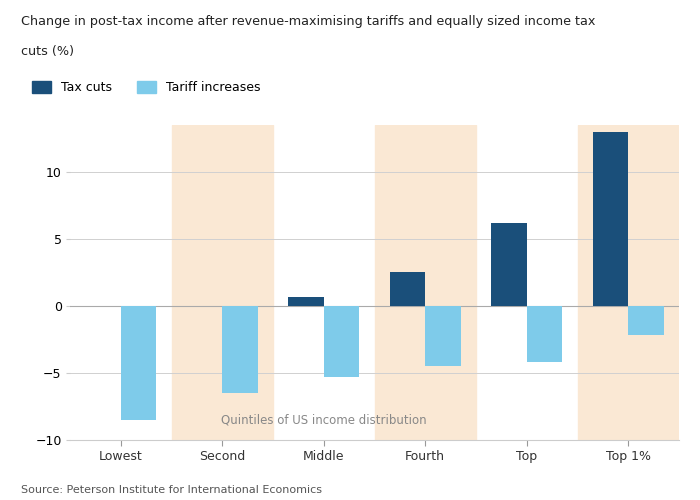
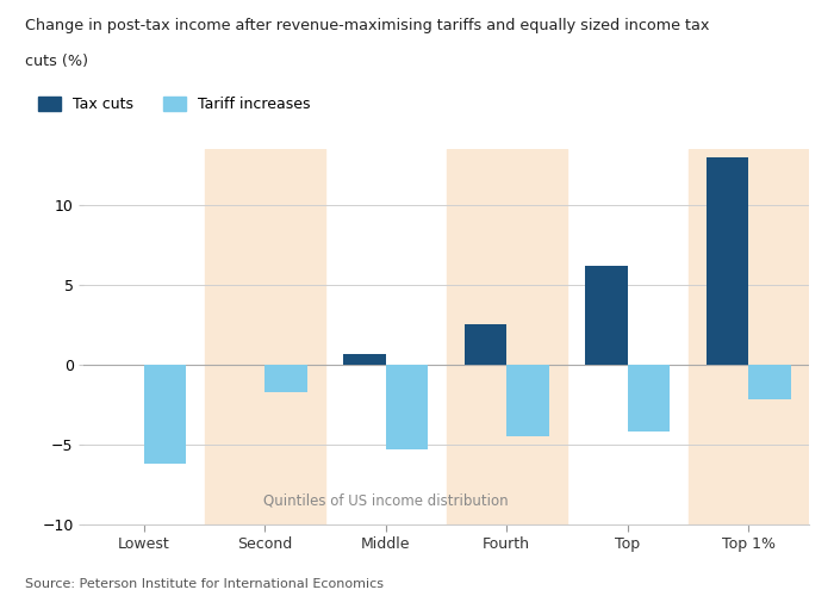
Tariff increases/Lowest: -8.5 -> -6.2
Tariff increases/Second: -6.5 -> -1.7
